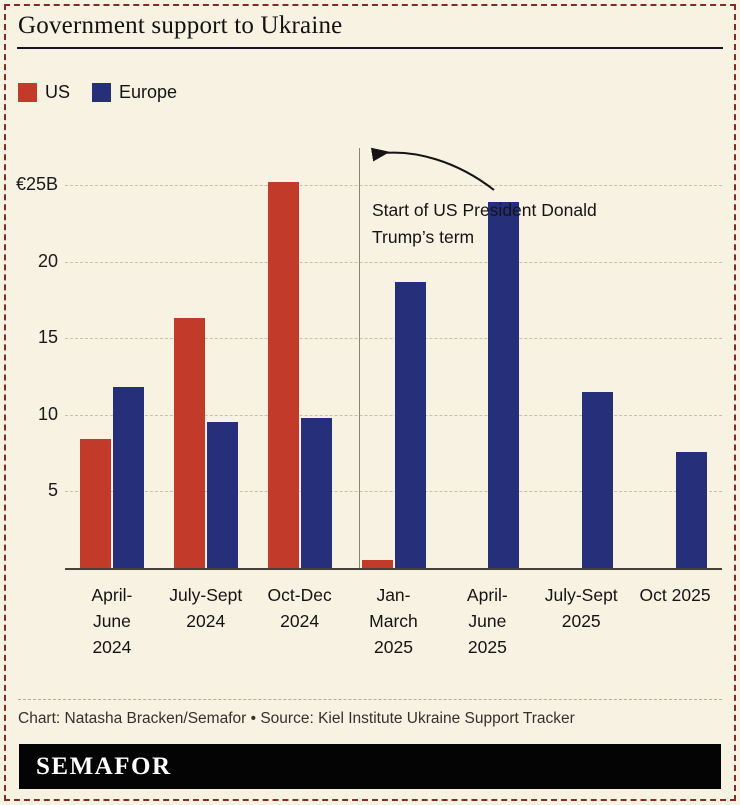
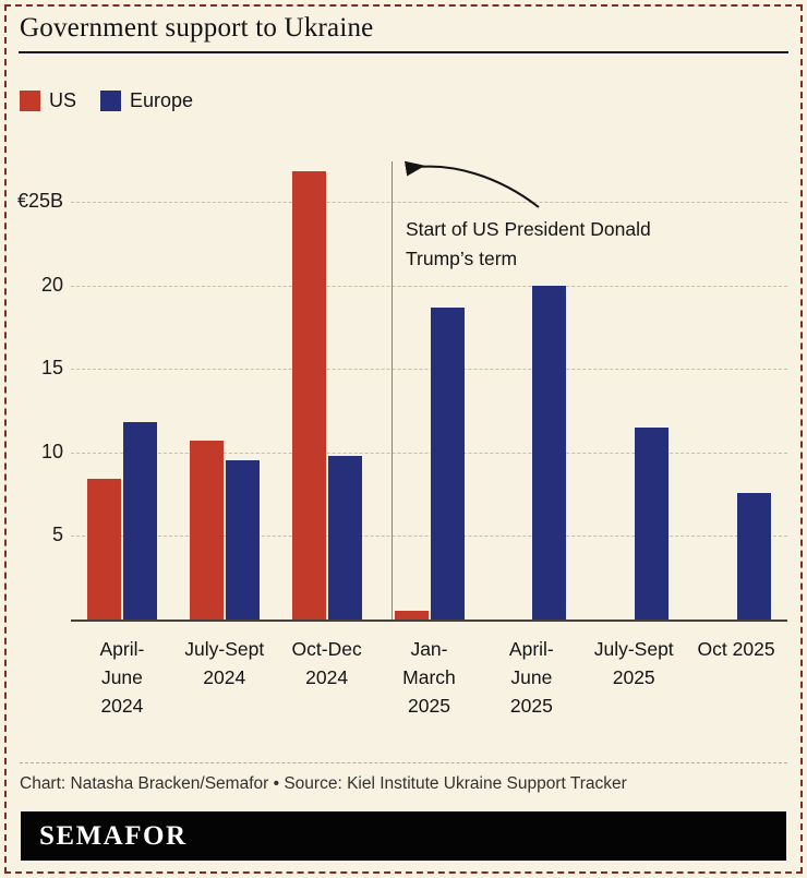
US/July-Sept 2024: €16.3B -> €10.7B
US/Oct-Dec 2024: €25.2B -> €26.8B
Europe/April-June 2025: €23.9B -> €20.0B
